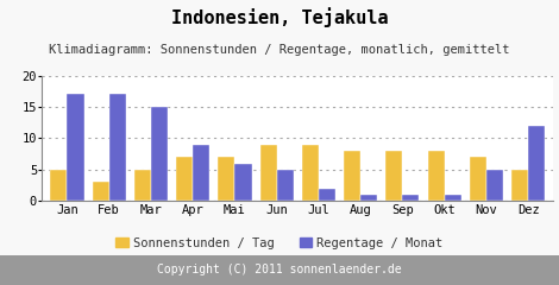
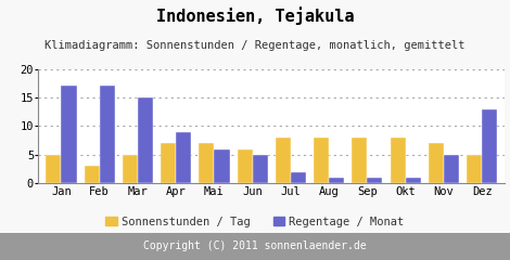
Sonnenstunden / Tag/Jun: 9 -> 6
Sonnenstunden / Tag/Jul: 9 -> 8
Regentage / Monat/Dez: 12 -> 13
